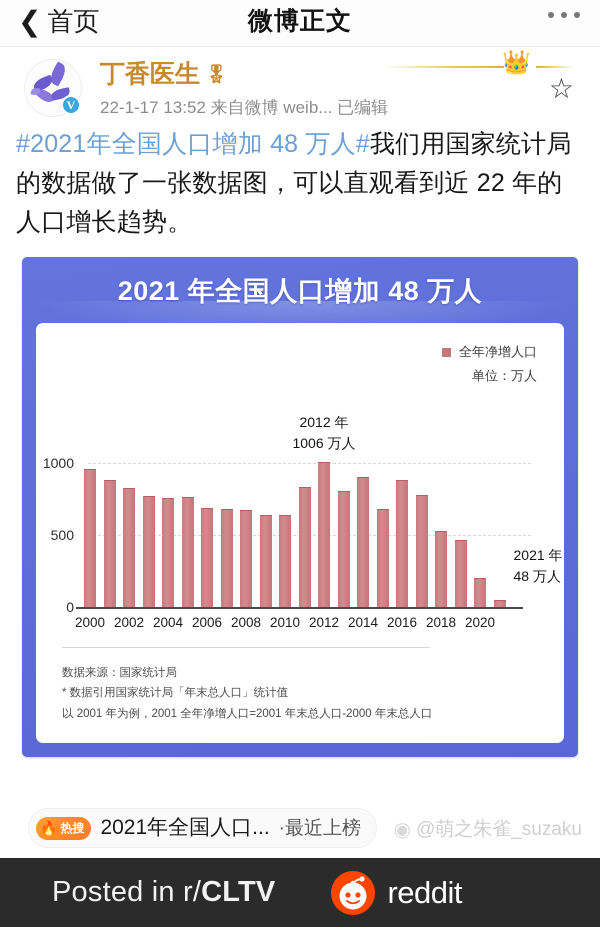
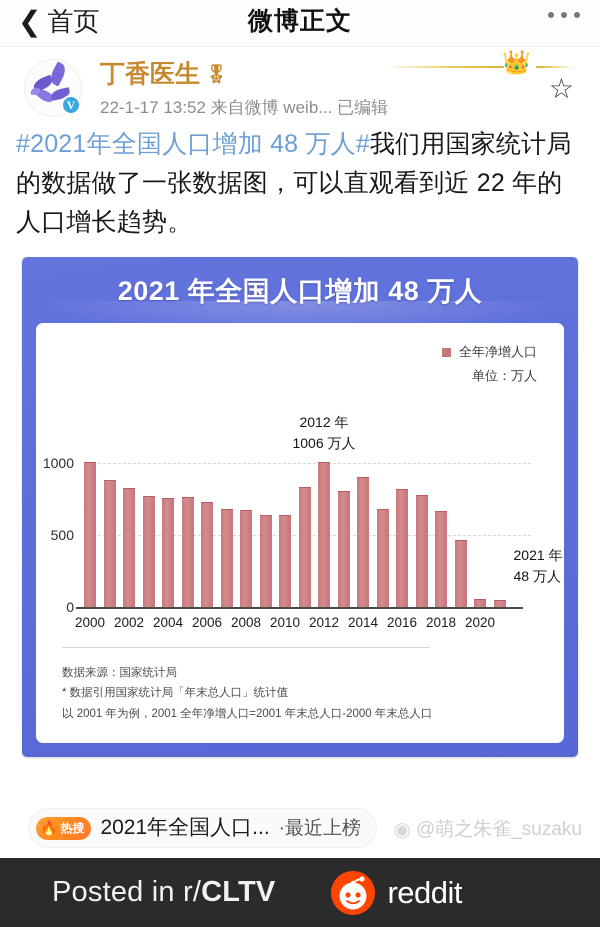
2000: 960 -> 1010
2006: 690 -> 730
2016: 890 -> 820
2018: 530 -> 670
2020: 200 -> 60
